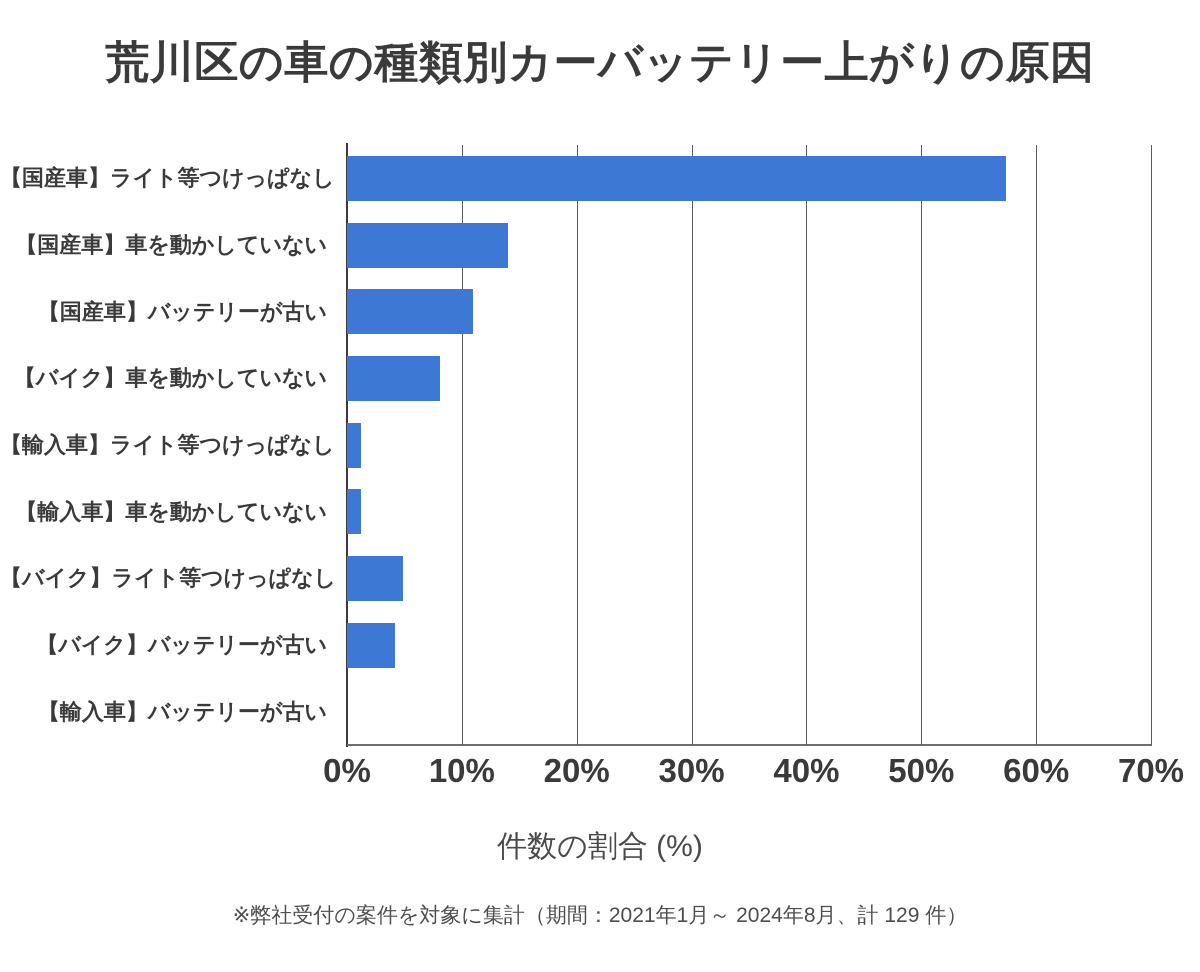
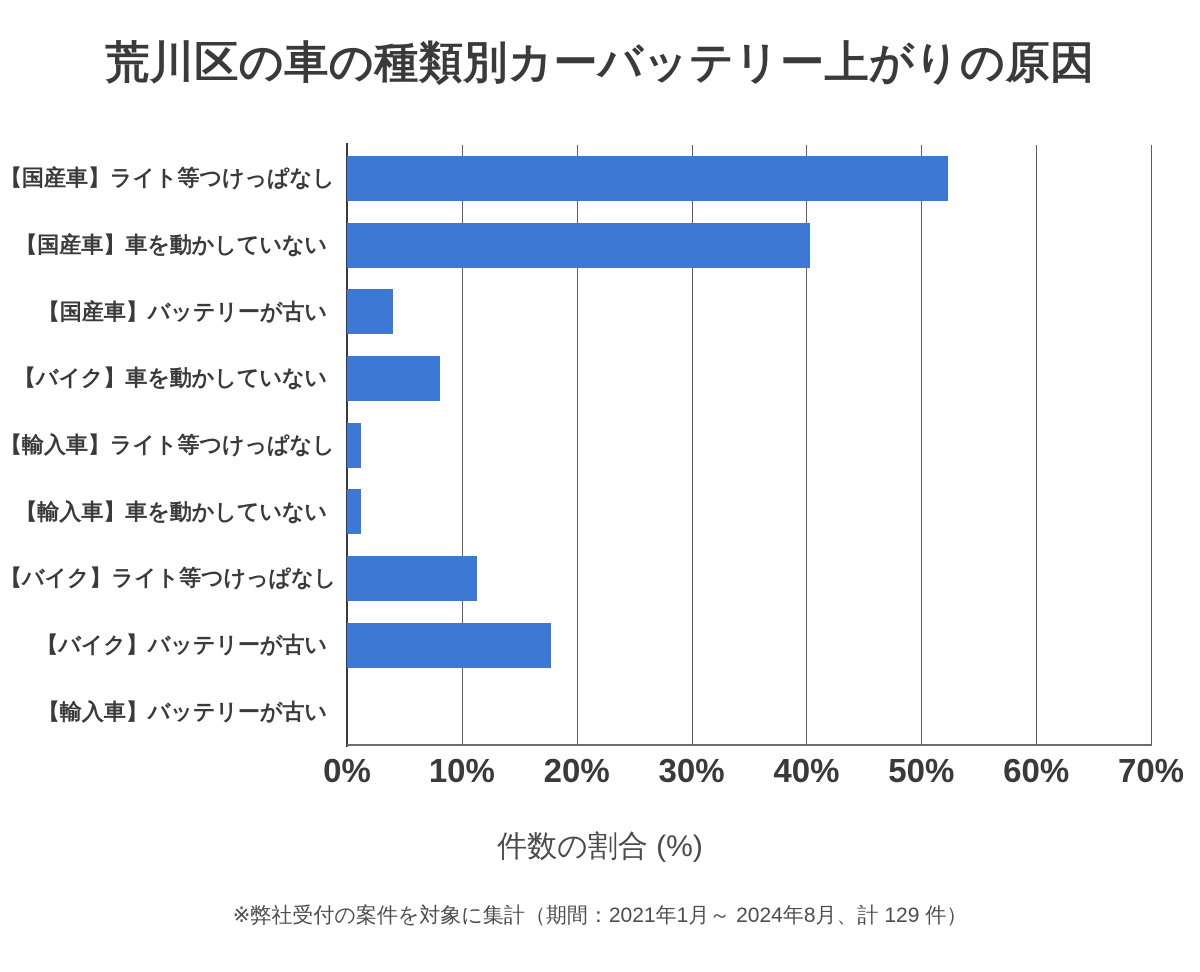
【国産車】ライト等つけっぱなし: 57.4% -> 52.3%
【国産車】車を動かしていない: 14.0% -> 40.3%
【国産車】バッテリーが古い: 11.0% -> 4.0%
【バイク】ライト等つけっぱなし: 4.9% -> 11.3%
【バイク】バッテリーが古い: 4.2% -> 17.8%
